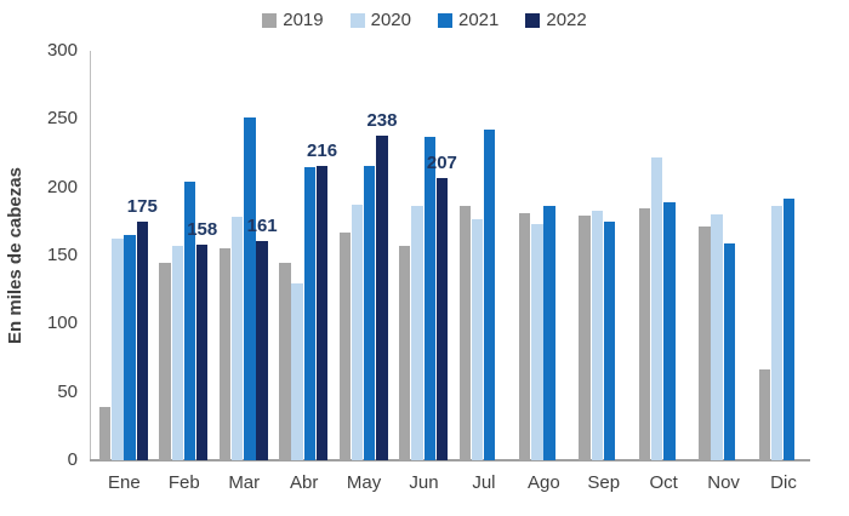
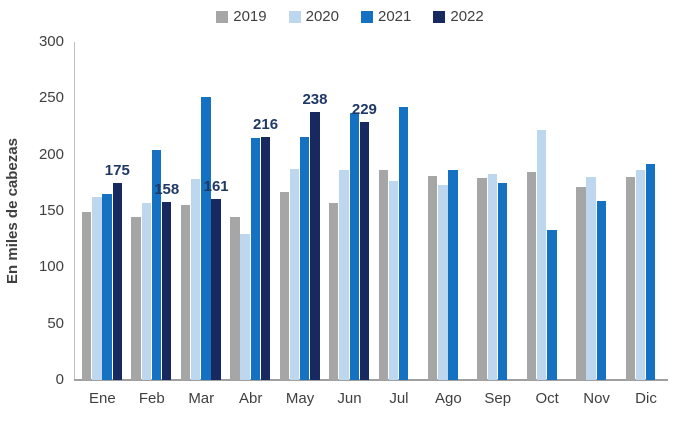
2019/Ene: 39 -> 149
2022/Jun: 207 -> 229
2021/Oct: 189 -> 133
2019/Dic: 67 -> 180
